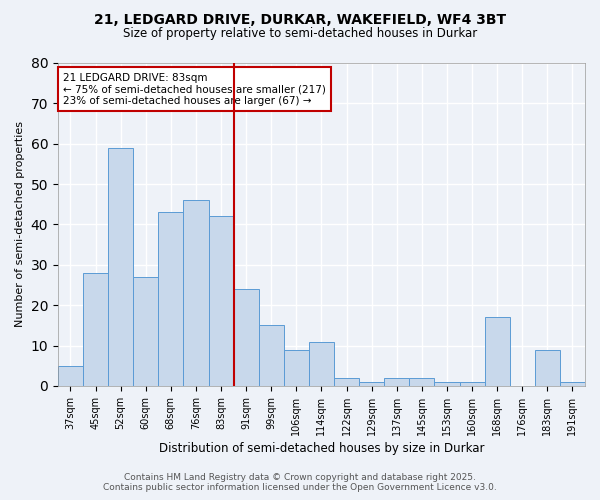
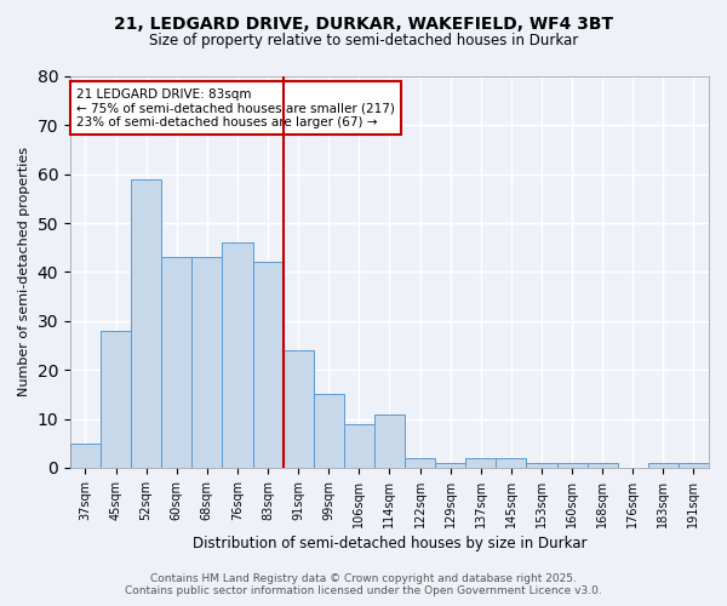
60sqm: 27 -> 43
168sqm: 17 -> 1
183sqm: 9 -> 1
